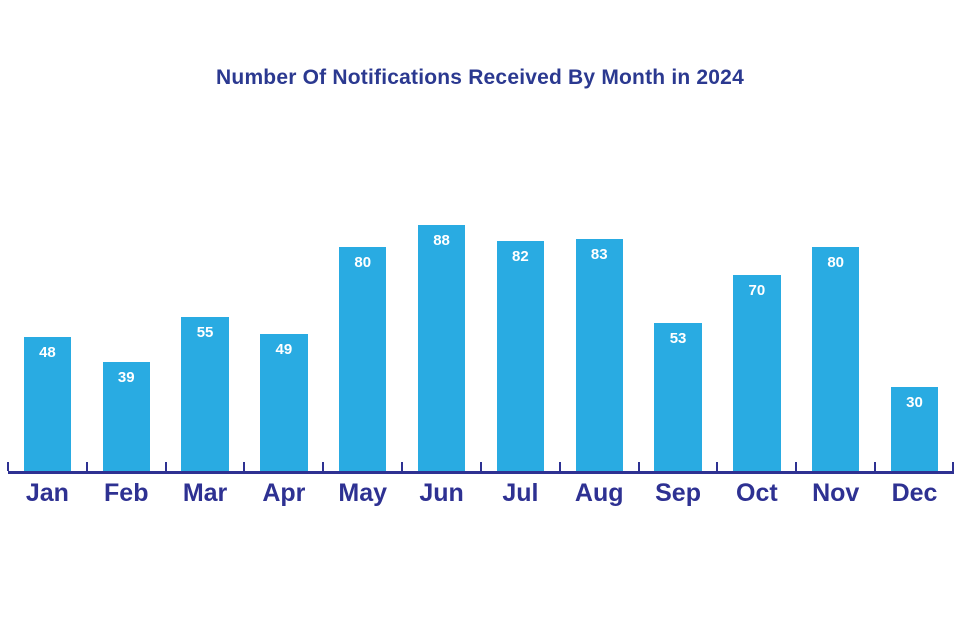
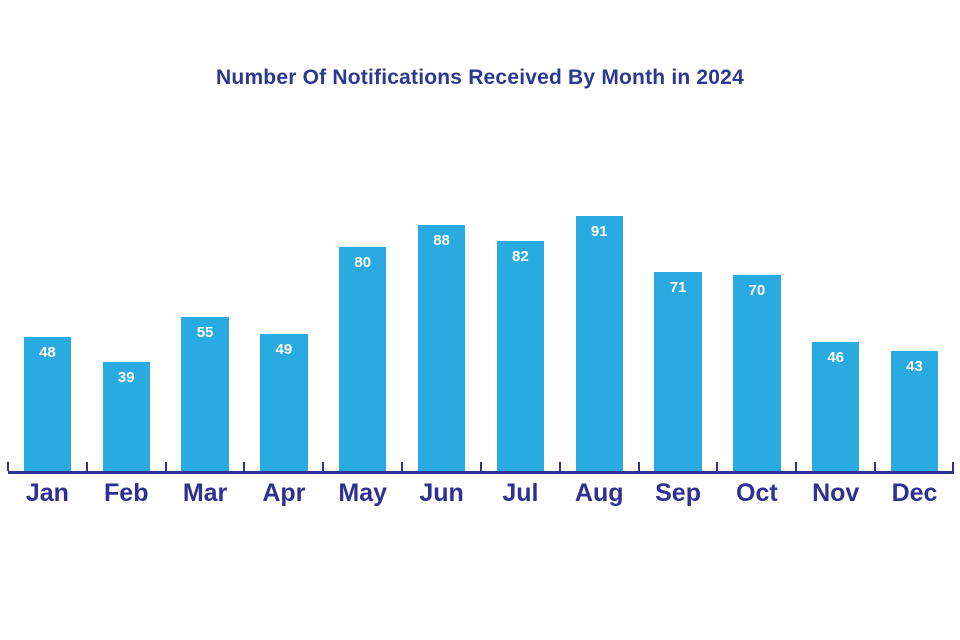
Aug: 83 -> 91
Sep: 53 -> 71
Nov: 80 -> 46
Dec: 30 -> 43
